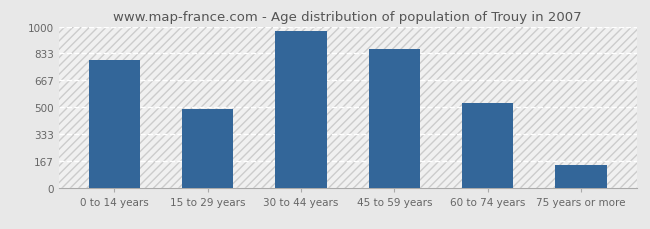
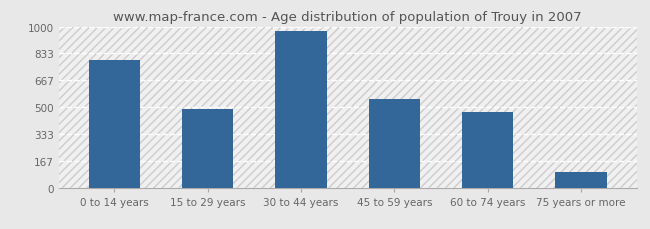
45 to 59 years: 860 -> 550
60 to 74 years: 520 -> 470
75 years or more: 140 -> 100
